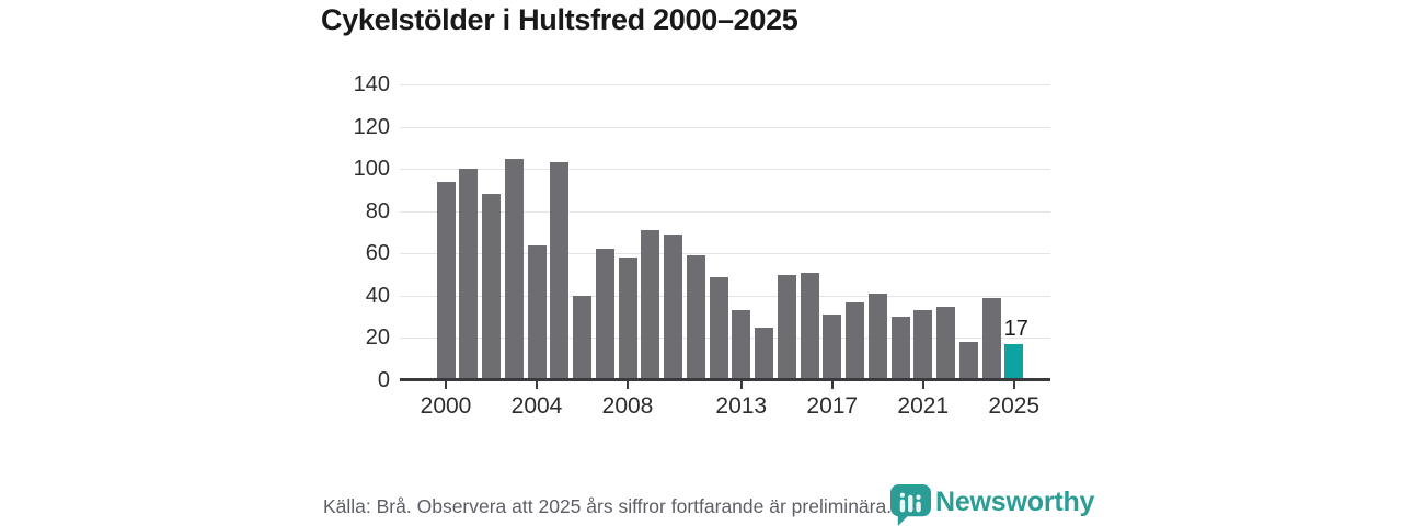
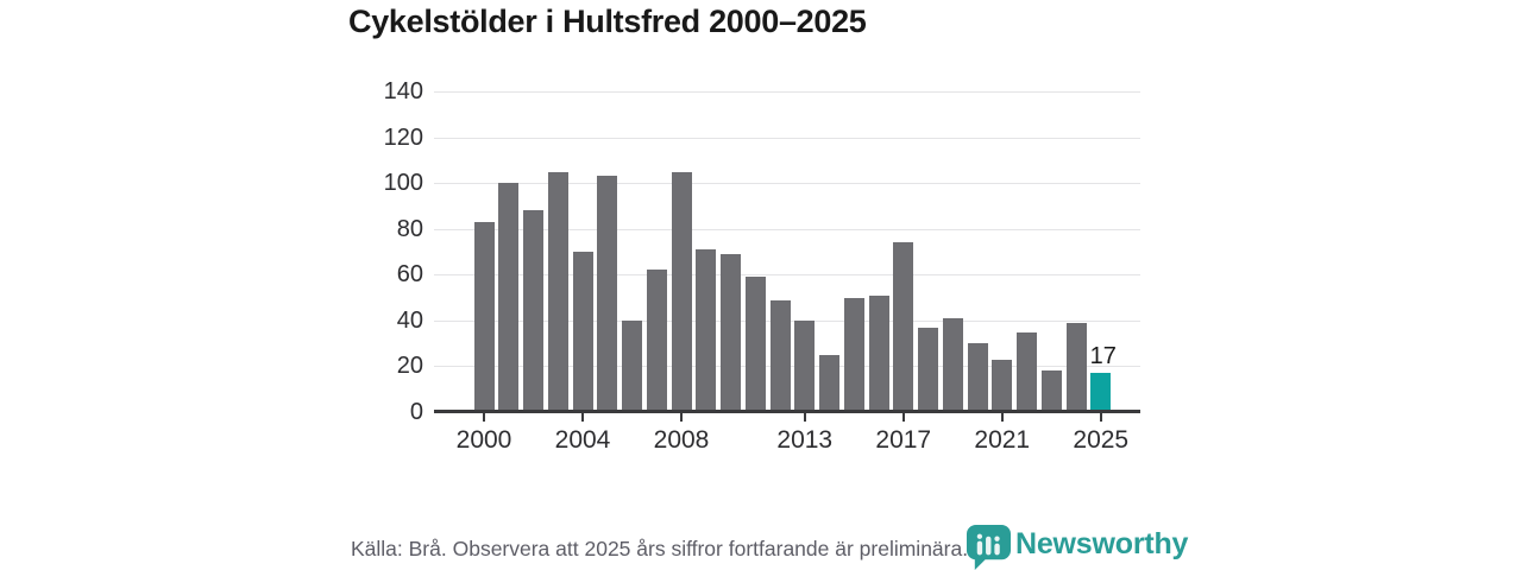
2000: 94 -> 83
2004: 64 -> 70
2008: 58 -> 105
2013: 33 -> 40
2017: 31 -> 74
2021: 33 -> 23
